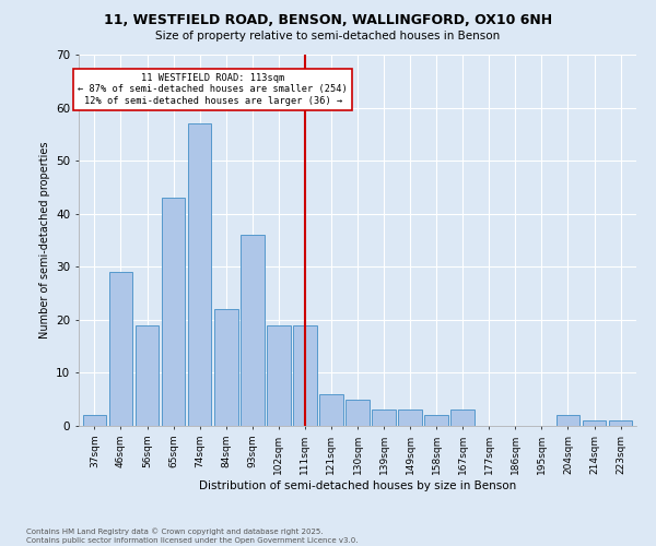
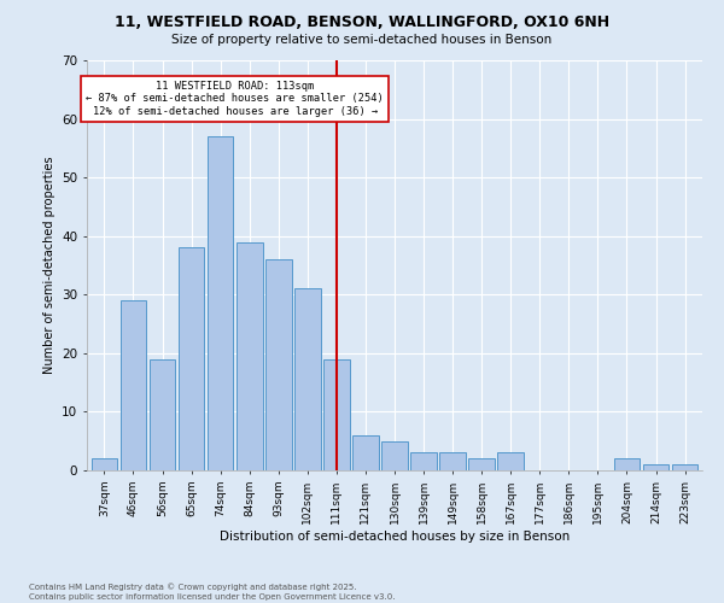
65sqm: 43 -> 38
84sqm: 22 -> 39
102sqm: 19 -> 31
